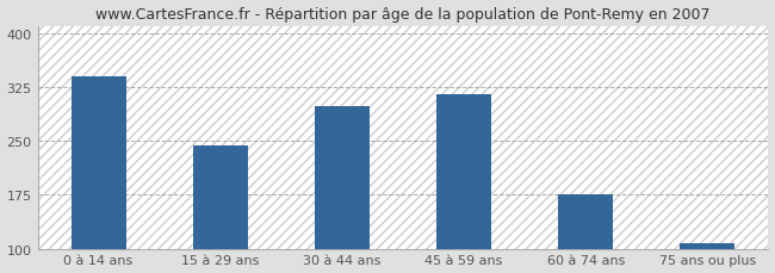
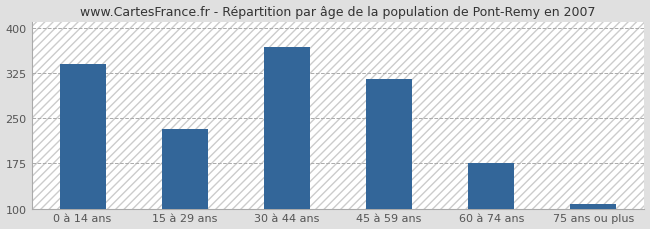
15 à 29 ans: 243 -> 232
30 à 44 ans: 298 -> 368
